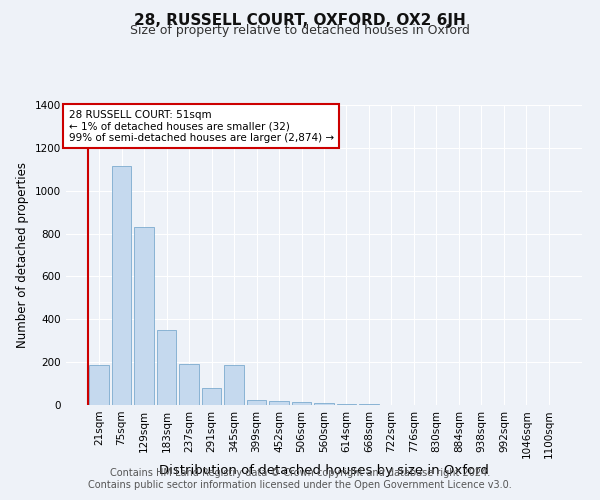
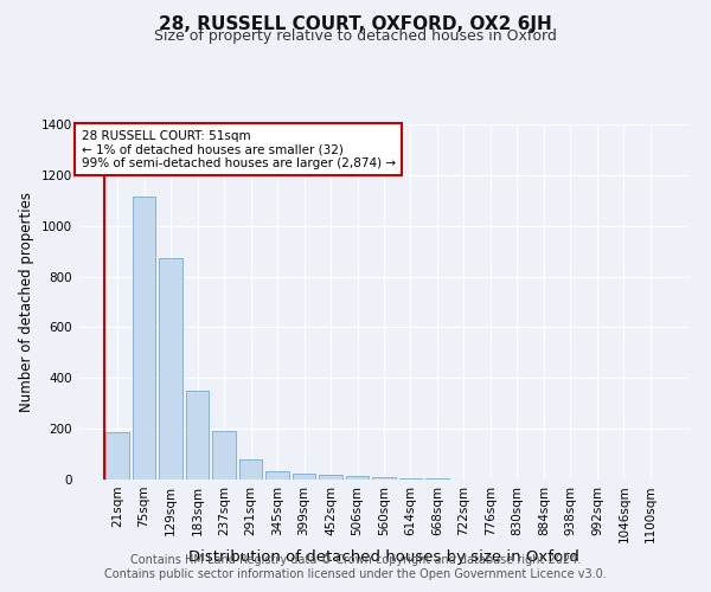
129sqm: 830 -> 875
345sqm: 185 -> 35
